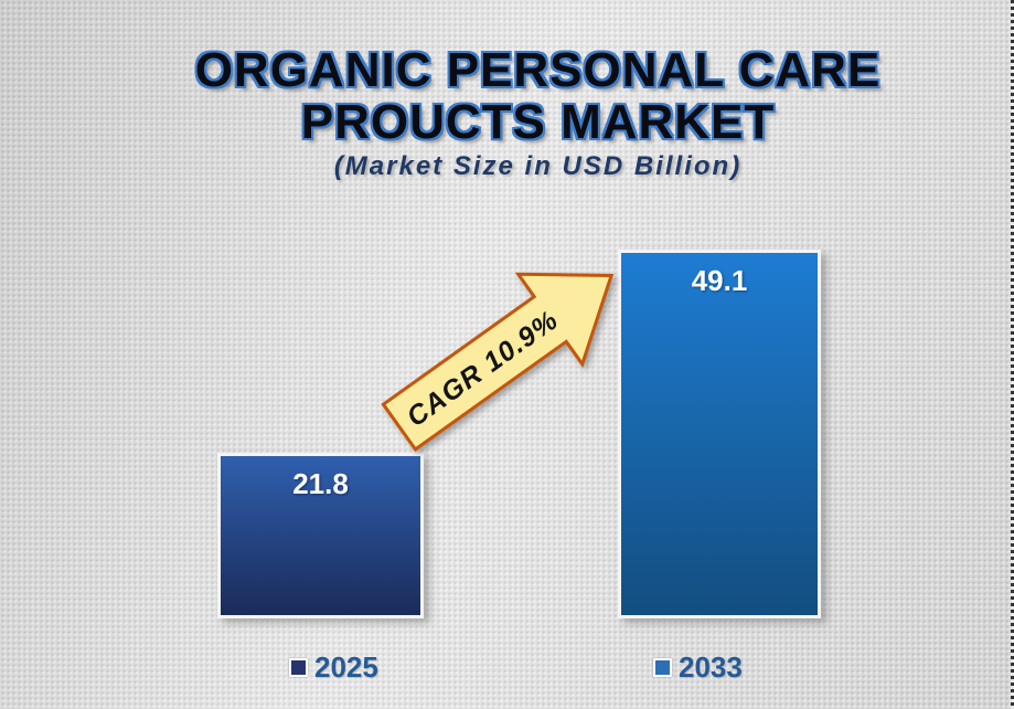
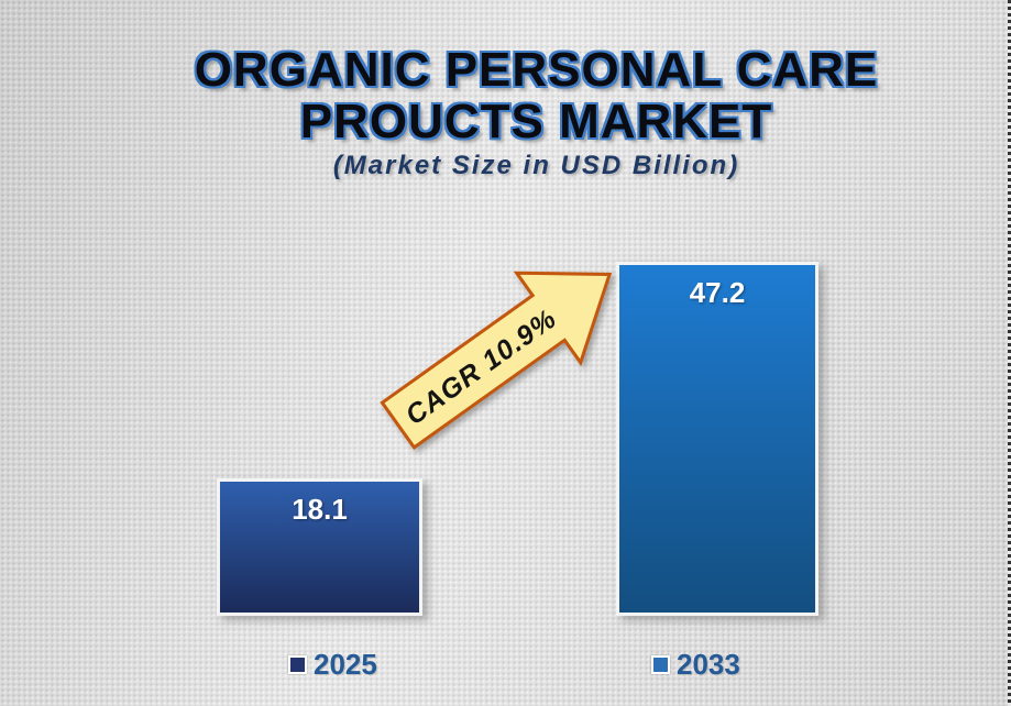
2025: 21.8 -> 18.1
2033: 49.1 -> 47.2
